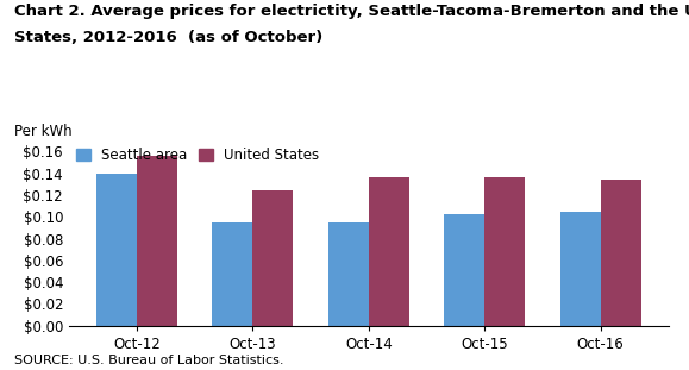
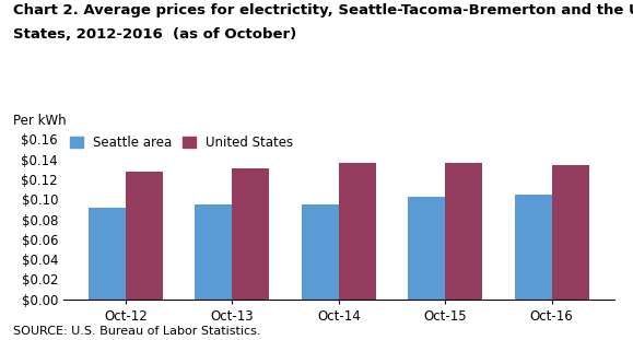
Seattle area/Oct-12: $0.140 -> $0.092
United States/Oct-12: $0.156 -> $0.128
United States/Oct-13: $0.124 -> $0.131
